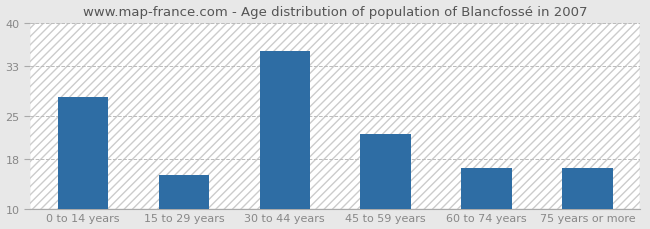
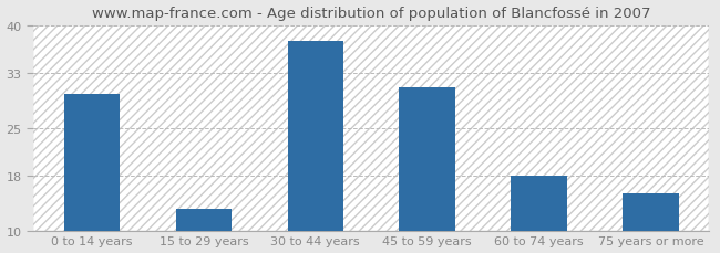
0 to 14 years: 28.0 -> 30.0
15 to 29 years: 15.5 -> 13.2
30 to 44 years: 35.5 -> 37.8
45 to 59 years: 22.0 -> 31.0
60 to 74 years: 16.5 -> 18.0
75 years or more: 16.5 -> 15.4
